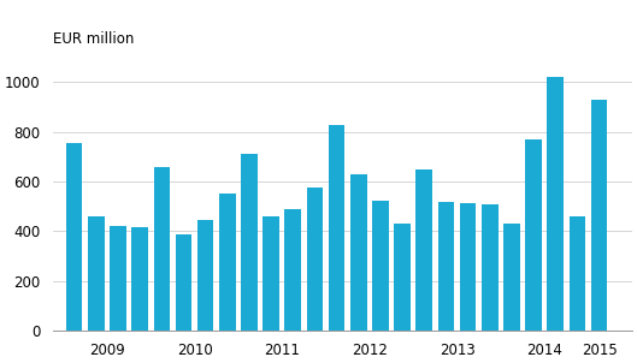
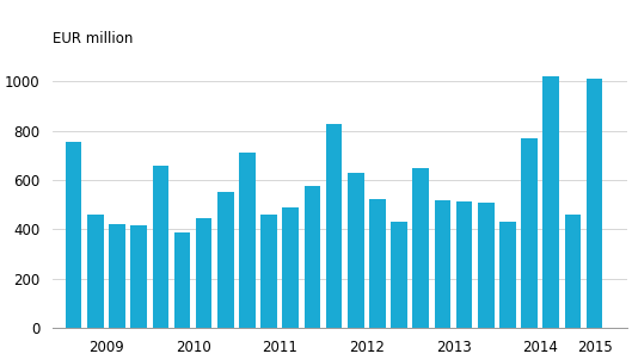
2015: 930 -> 1010
